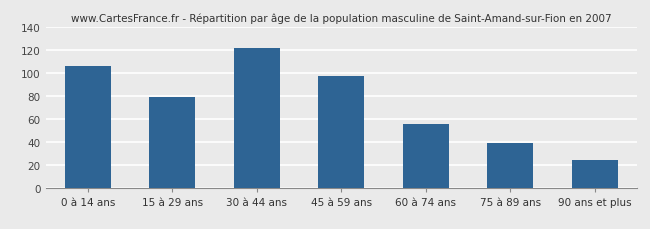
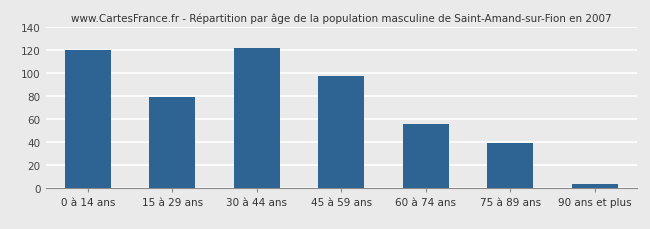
0 à 14 ans: 106 -> 120
90 ans et plus: 24 -> 3
